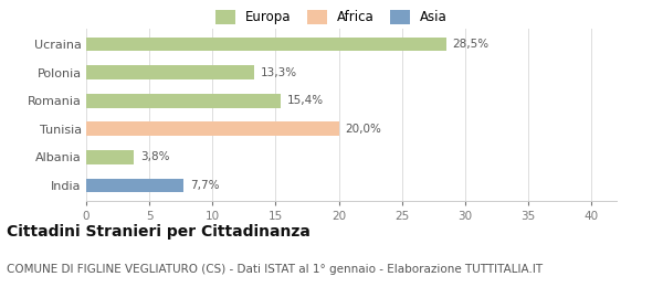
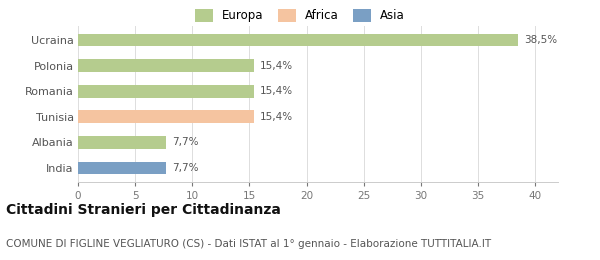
Ucraina: 28,5% -> 38,5%
Polonia: 13,3% -> 15,4%
Tunisia: 20,0% -> 15,4%
Albania: 3,8% -> 7,7%
